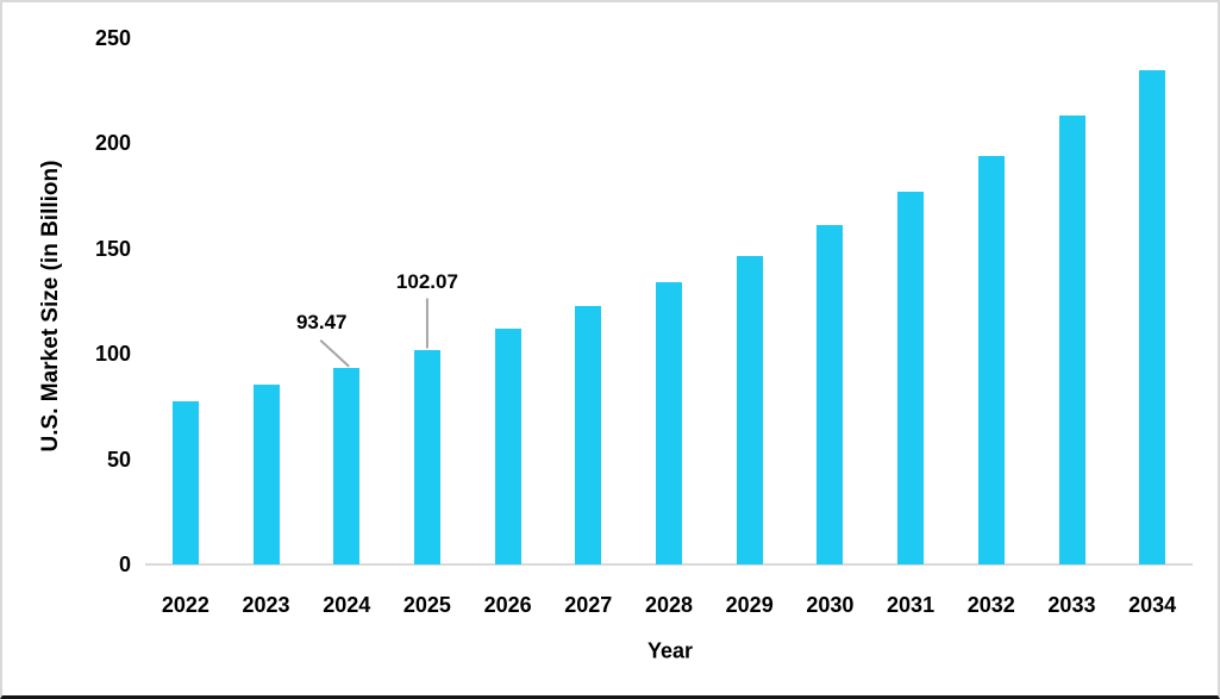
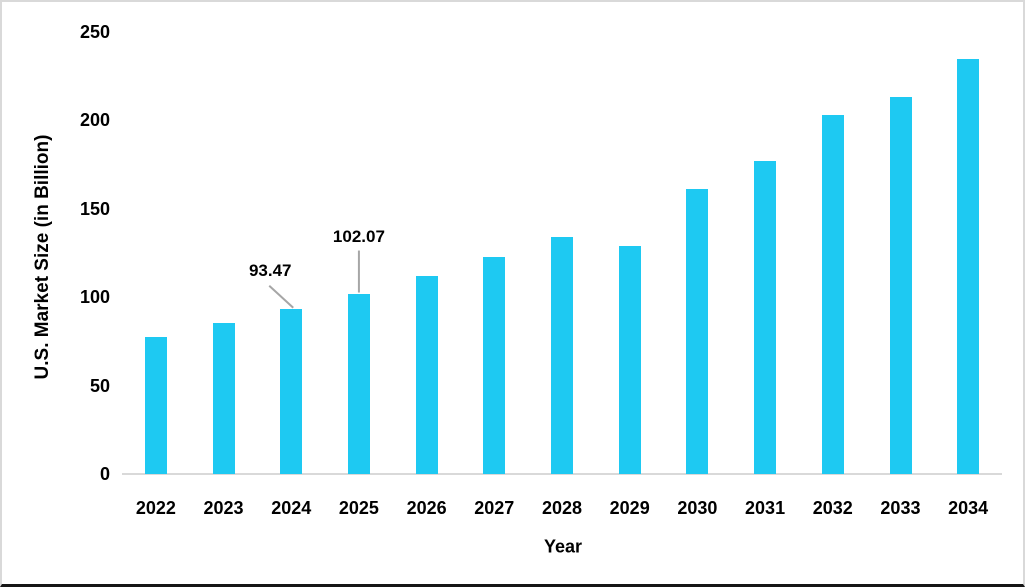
2029: 146 -> 129
2032: 194 -> 203
